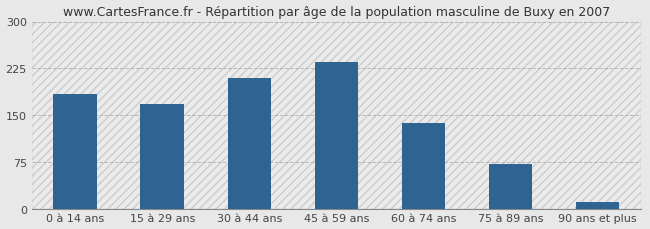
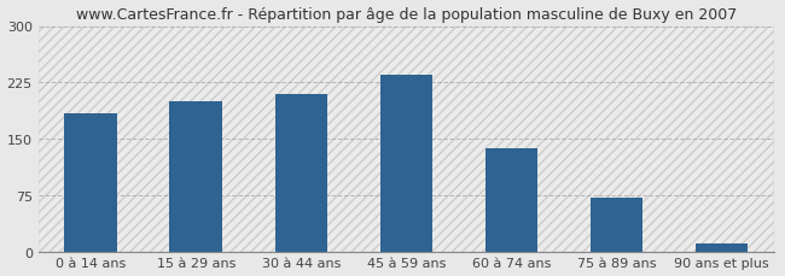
15 à 29 ans: 168 -> 200
